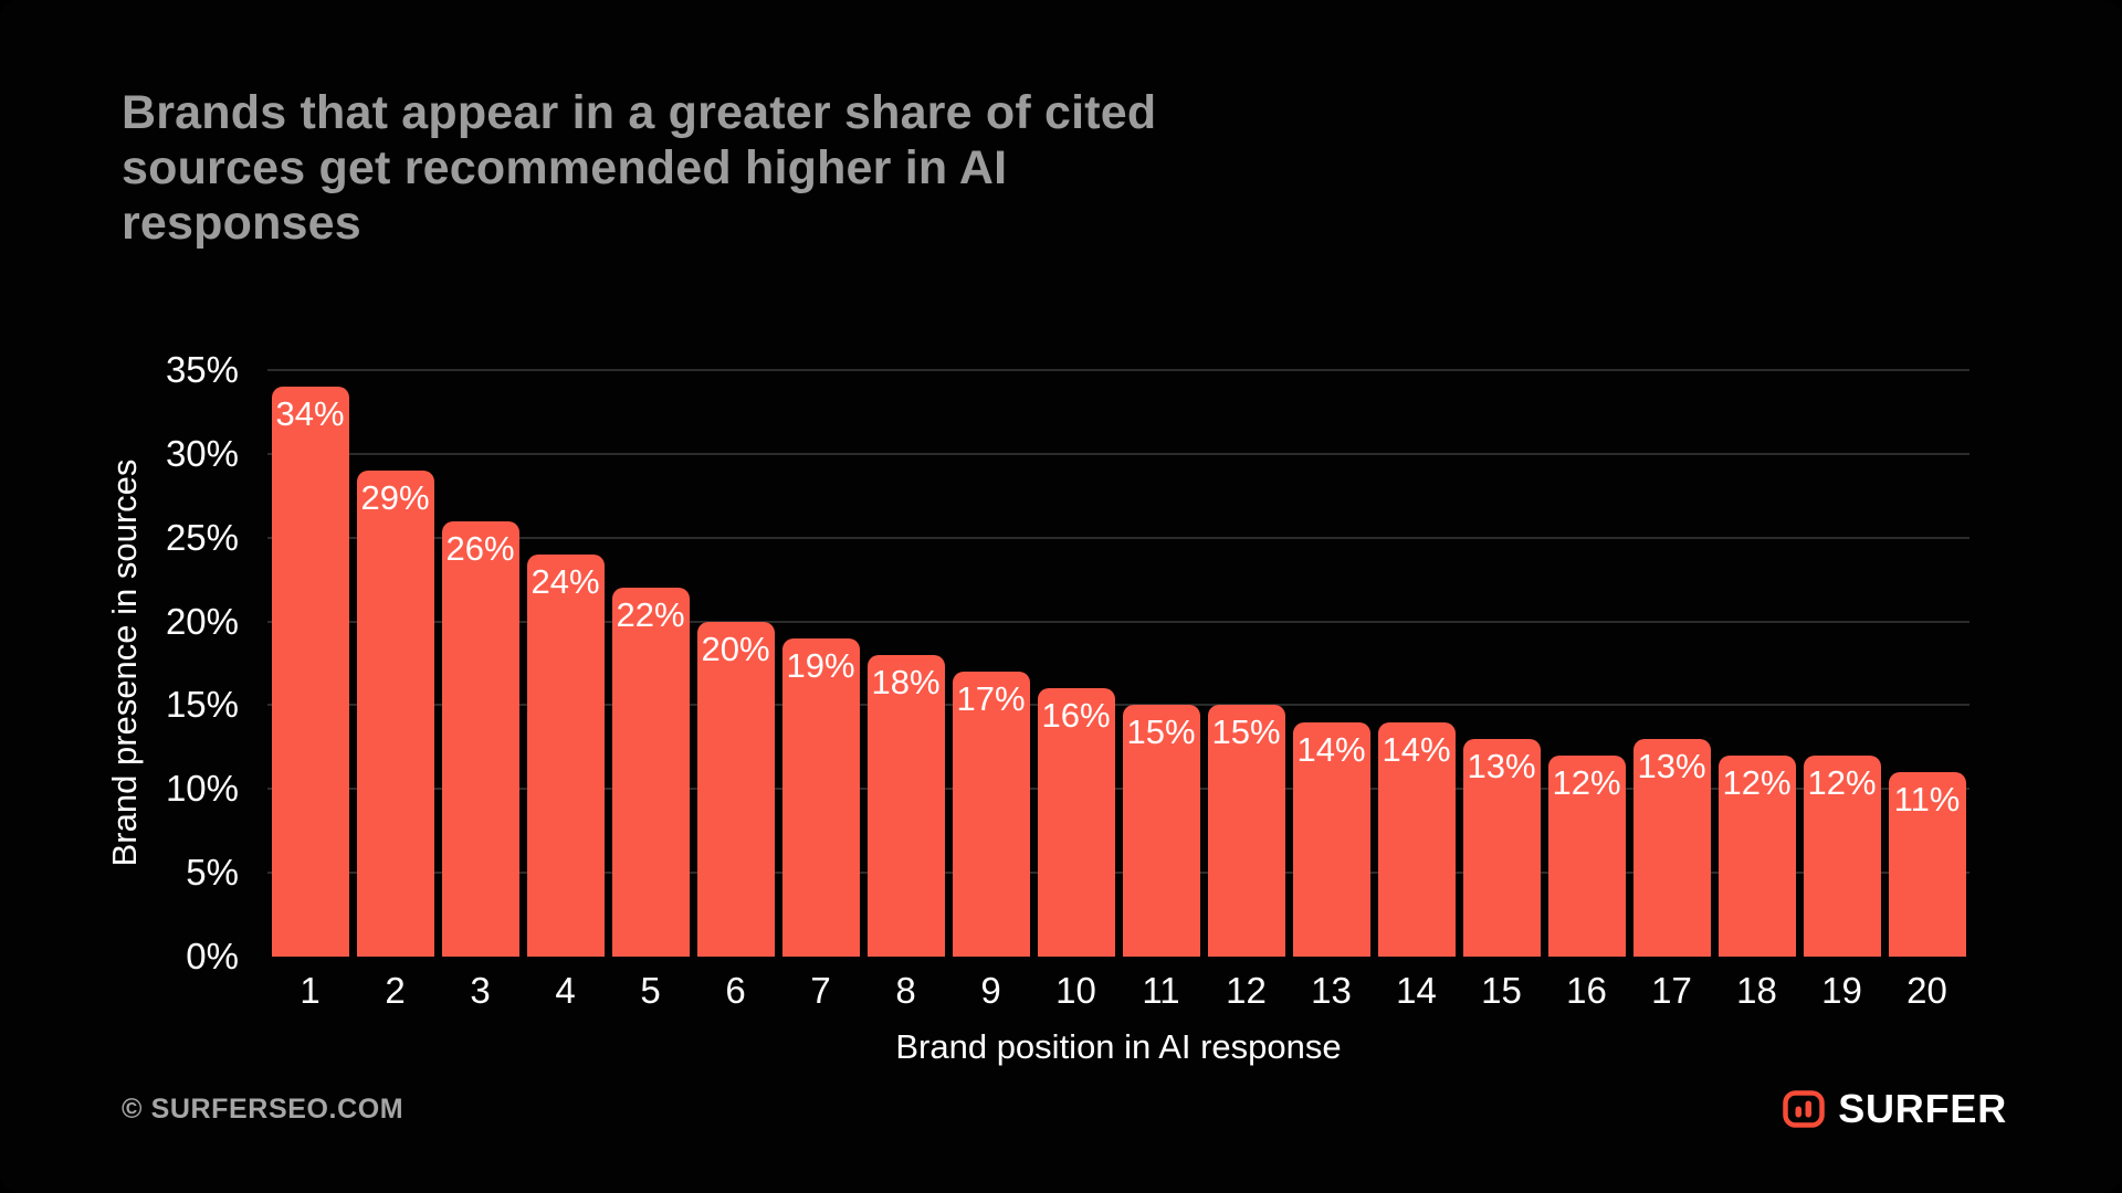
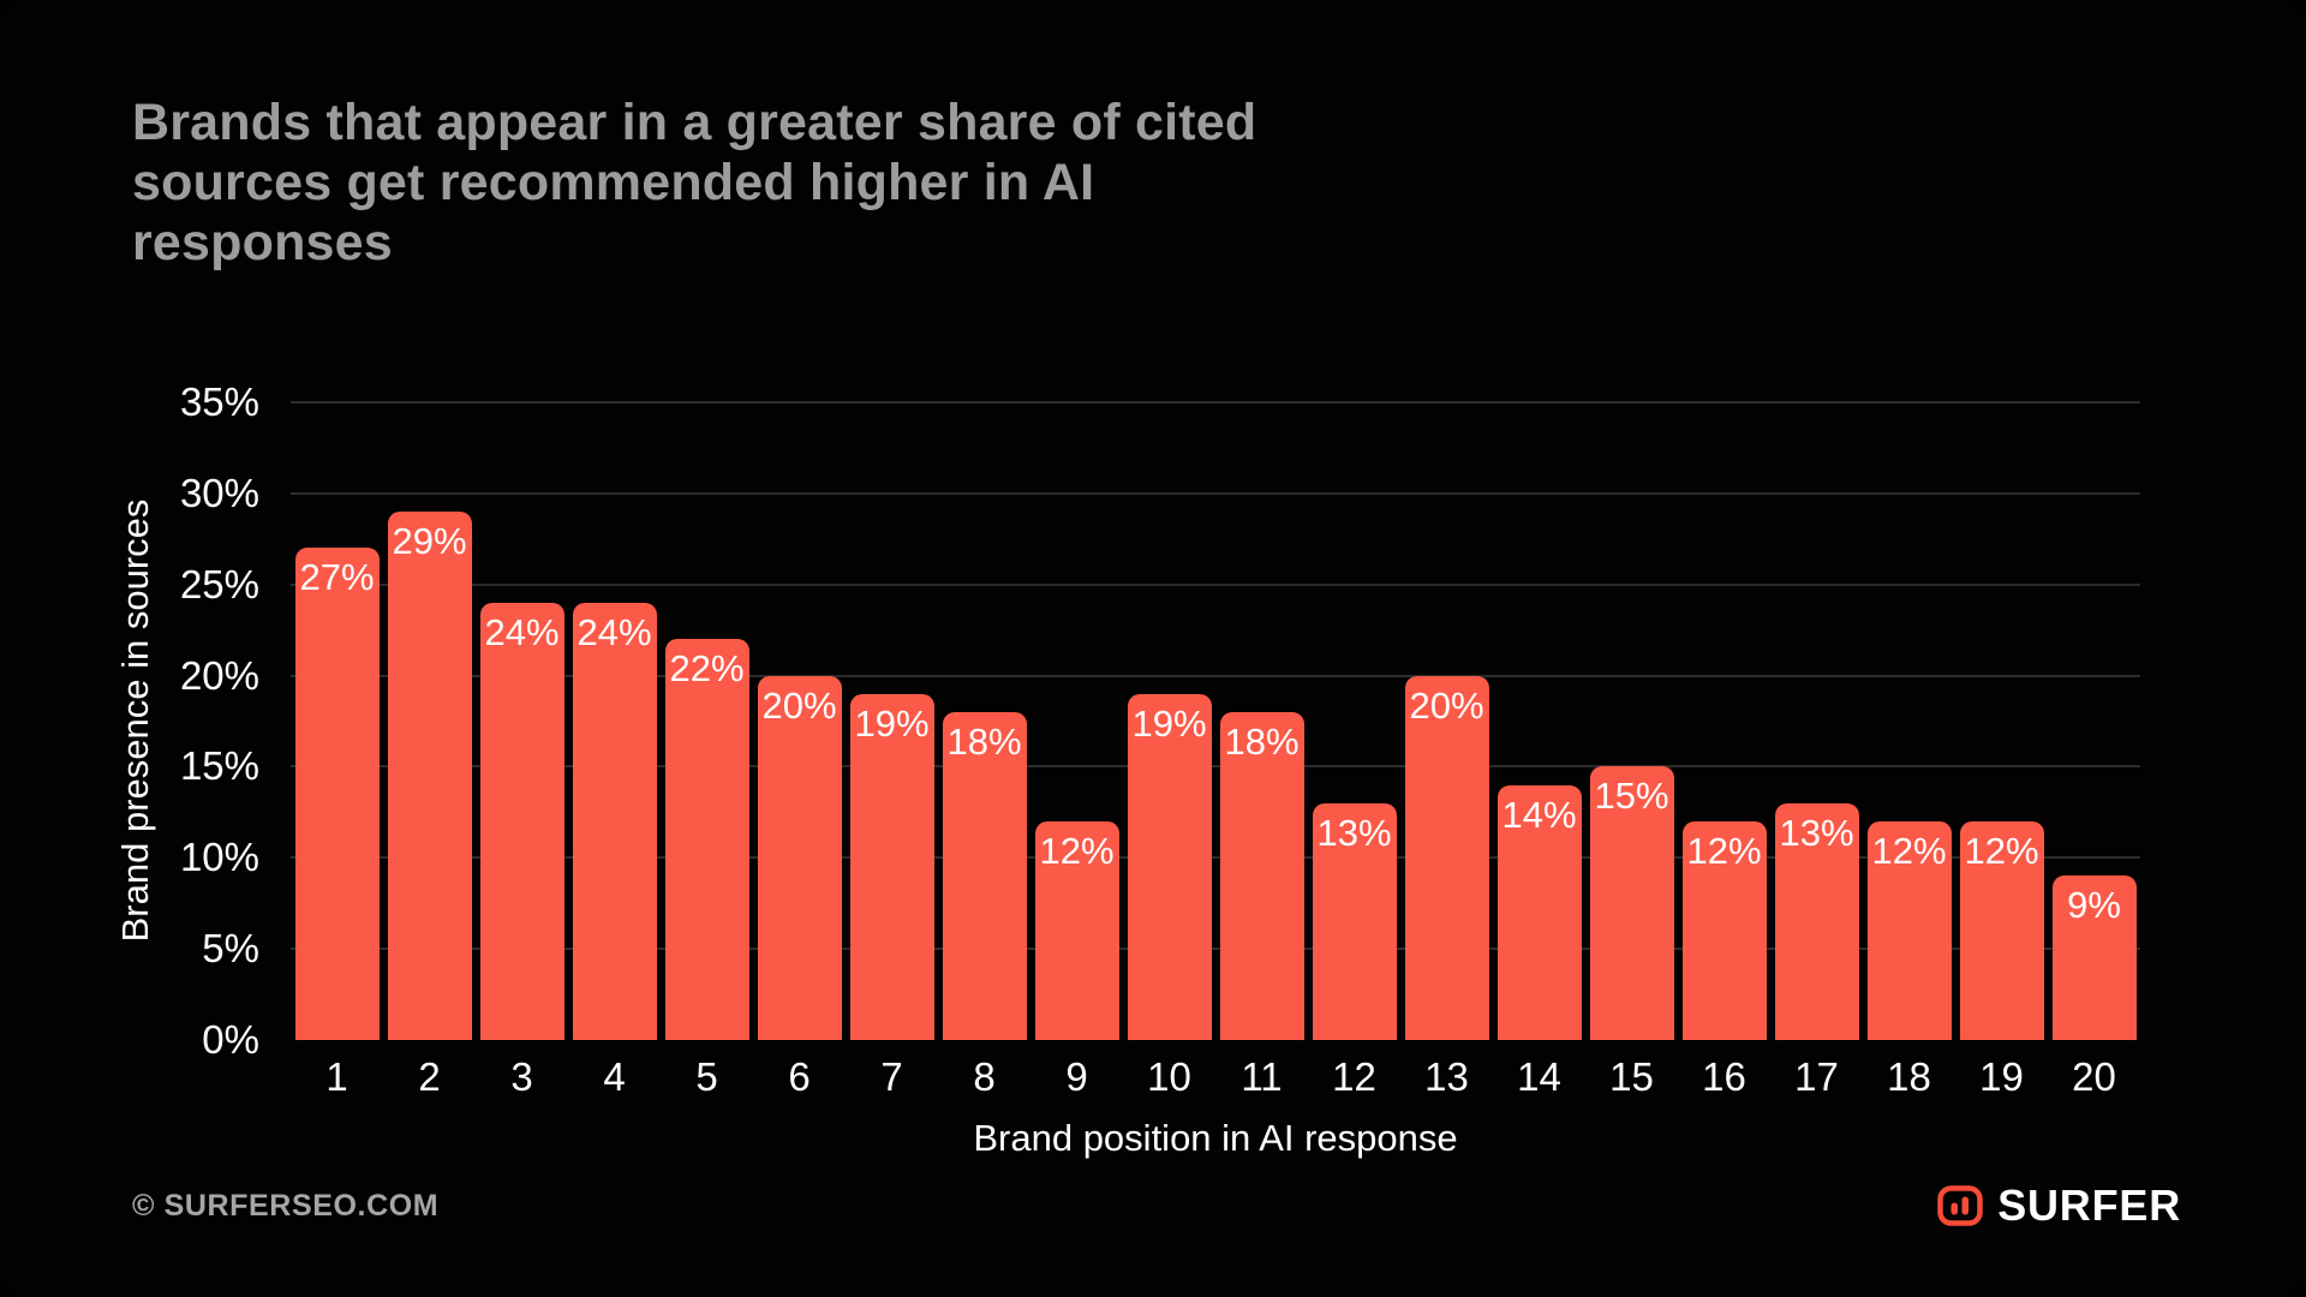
1: 34% -> 27%
3: 26% -> 24%
9: 17% -> 12%
10: 16% -> 19%
11: 15% -> 18%
12: 15% -> 13%
13: 14% -> 20%
15: 13% -> 15%
20: 11% -> 9%
